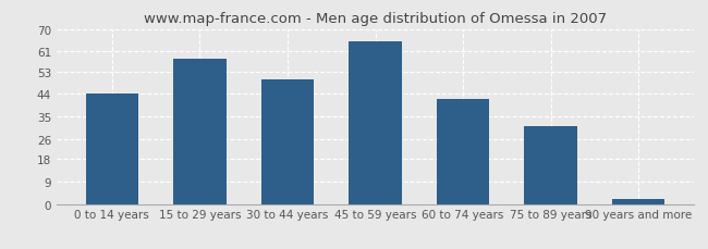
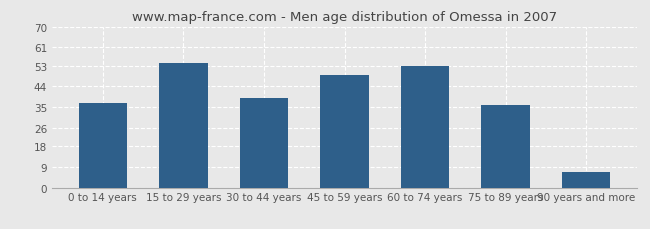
0 to 14 years: 44 -> 37
15 to 29 years: 58 -> 54
30 to 44 years: 50 -> 39
45 to 59 years: 65 -> 49
60 to 74 years: 42 -> 53
75 to 89 years: 31 -> 36
90 years and more: 2 -> 7
